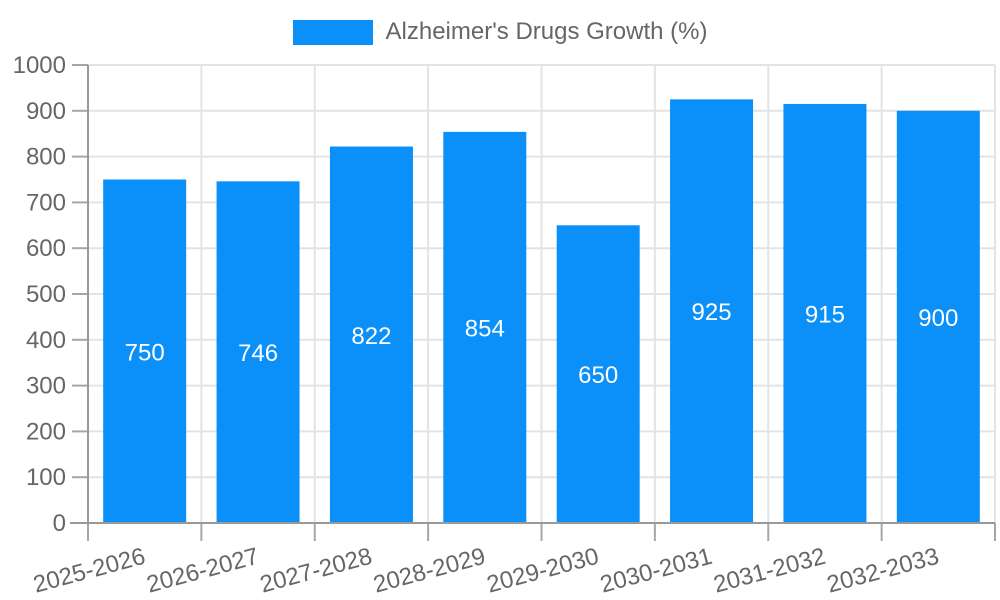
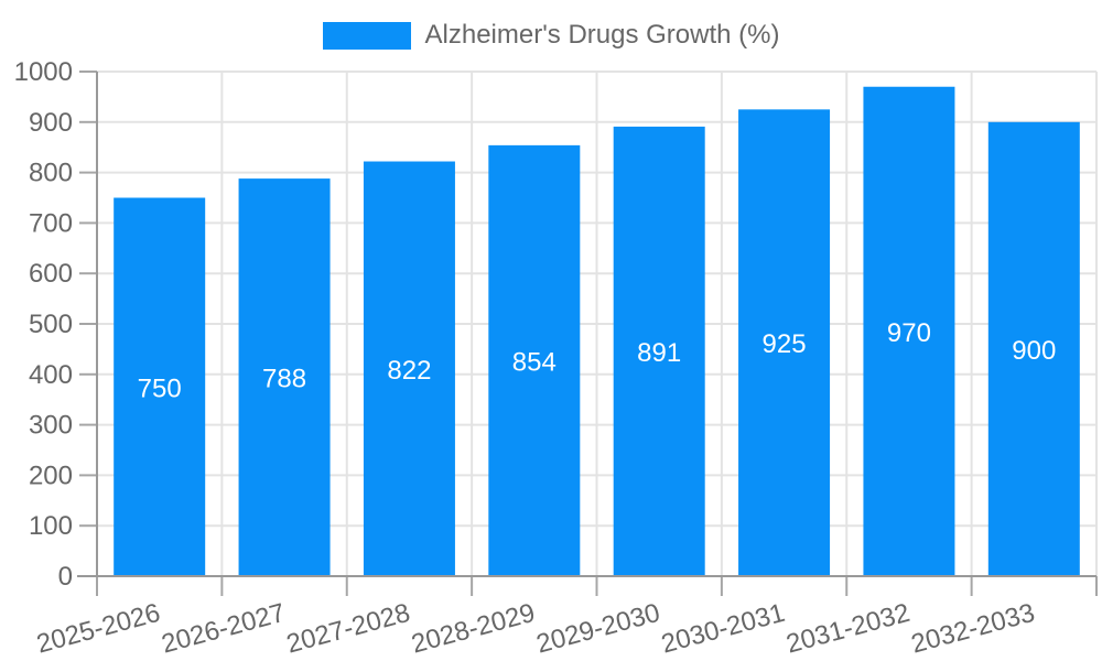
2026-2027: 746 -> 788
2029-2030: 650 -> 891
2031-2032: 915 -> 970
